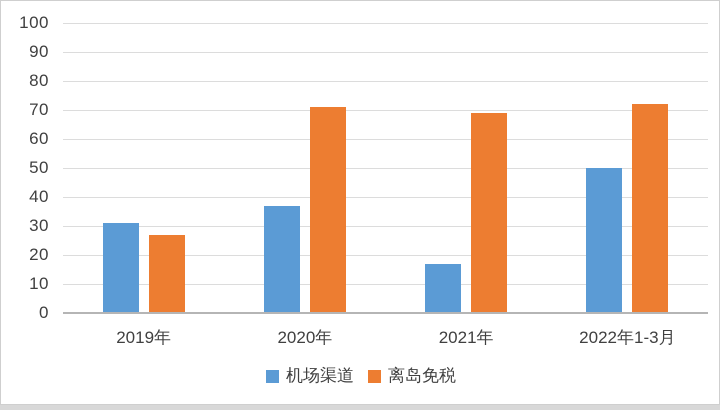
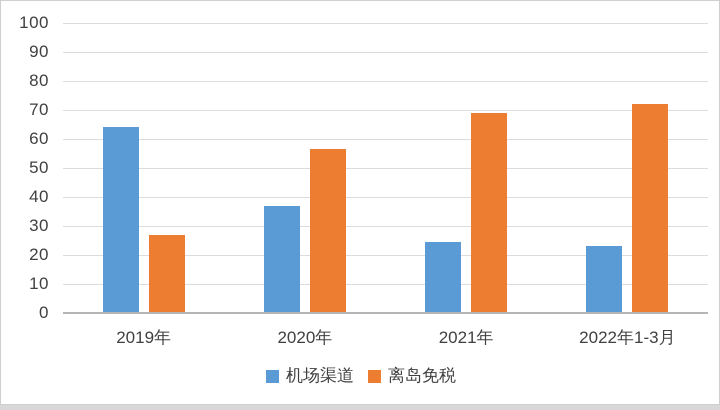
机场渠道/2019年: 31 -> 64
离岛免税/2020年: 71 -> 56
机场渠道/2021年: 17 -> 24
机场渠道/2022年1-3月: 50 -> 23
